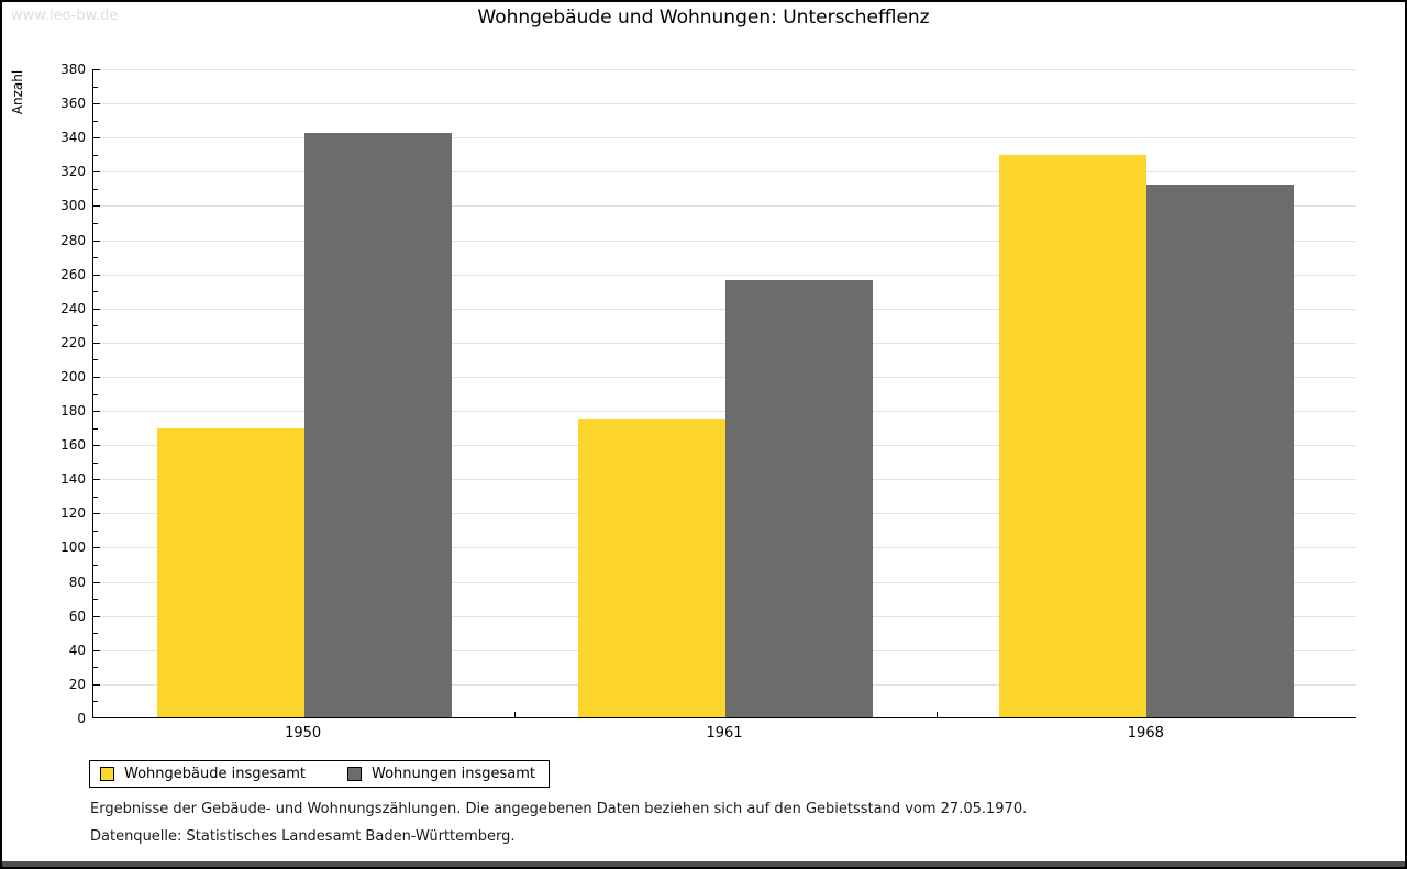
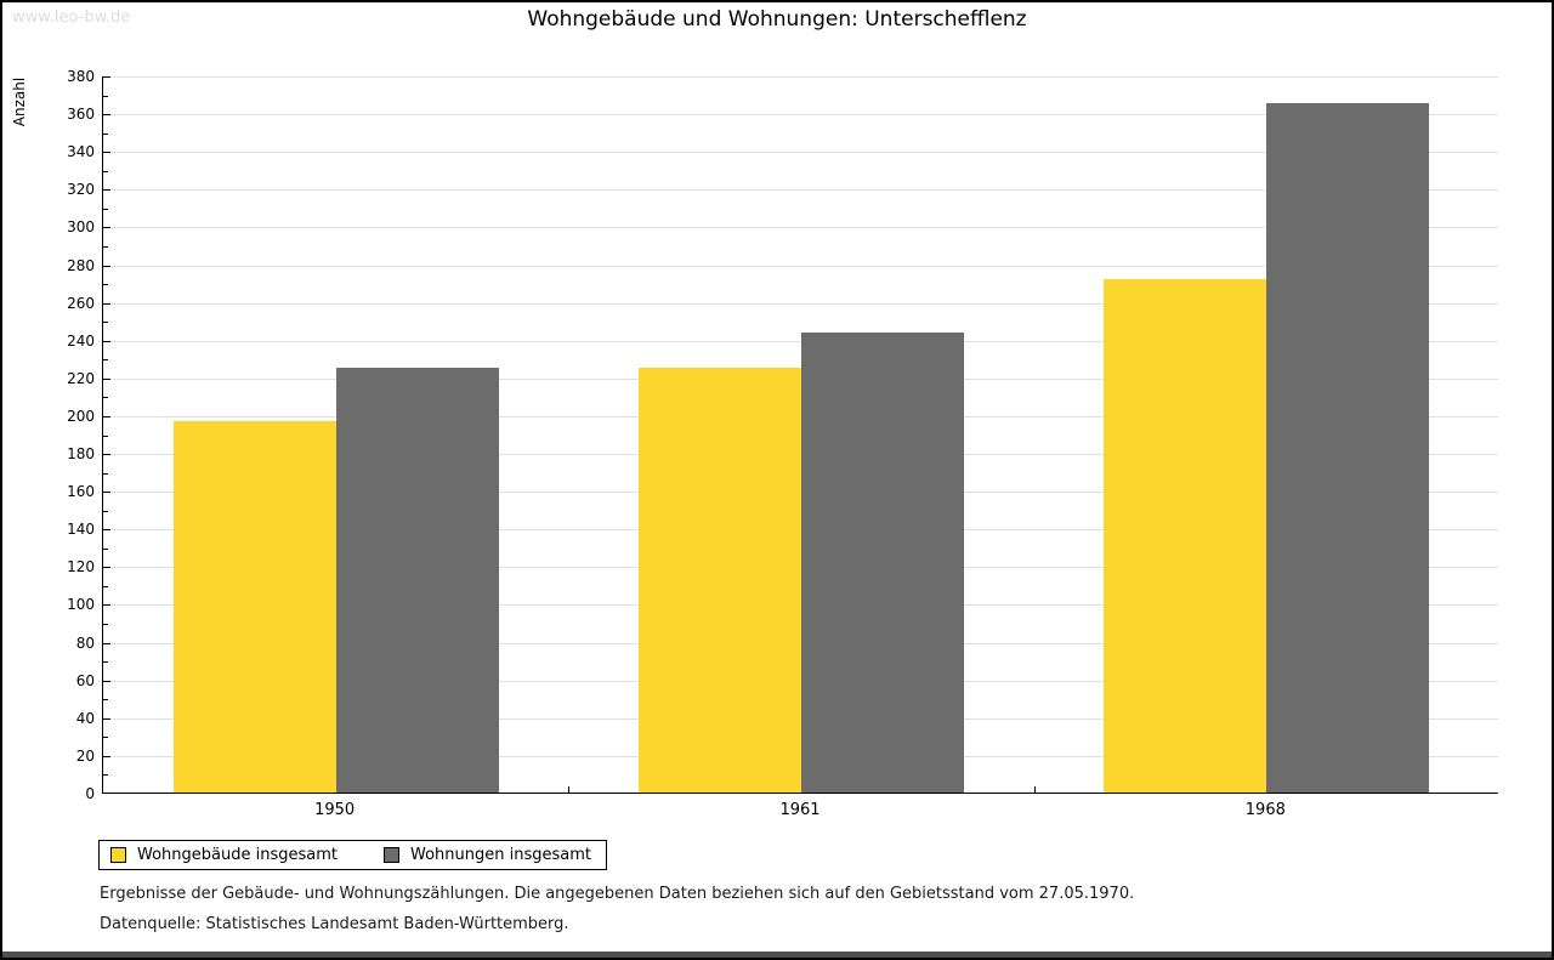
Wohngebäude insgesamt/1950: 169 -> 197
Wohnungen insgesamt/1950: 342 -> 225
Wohngebäude insgesamt/1961: 175 -> 225
Wohnungen insgesamt/1961: 256 -> 244
Wohngebäude insgesamt/1968: 329 -> 272
Wohnungen insgesamt/1968: 312 -> 365
